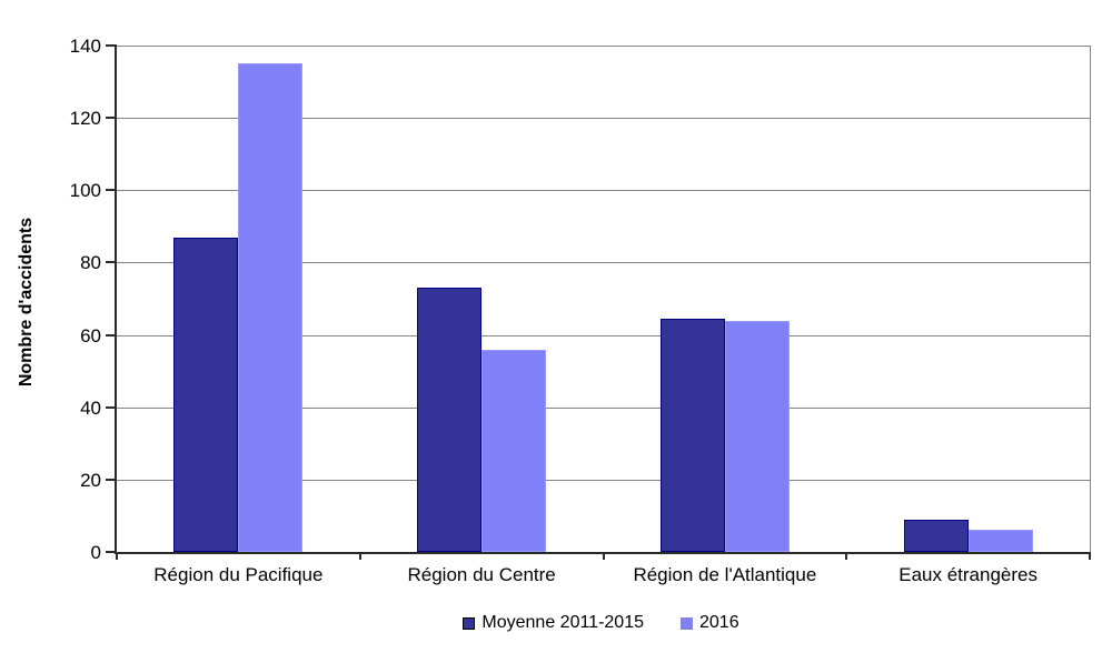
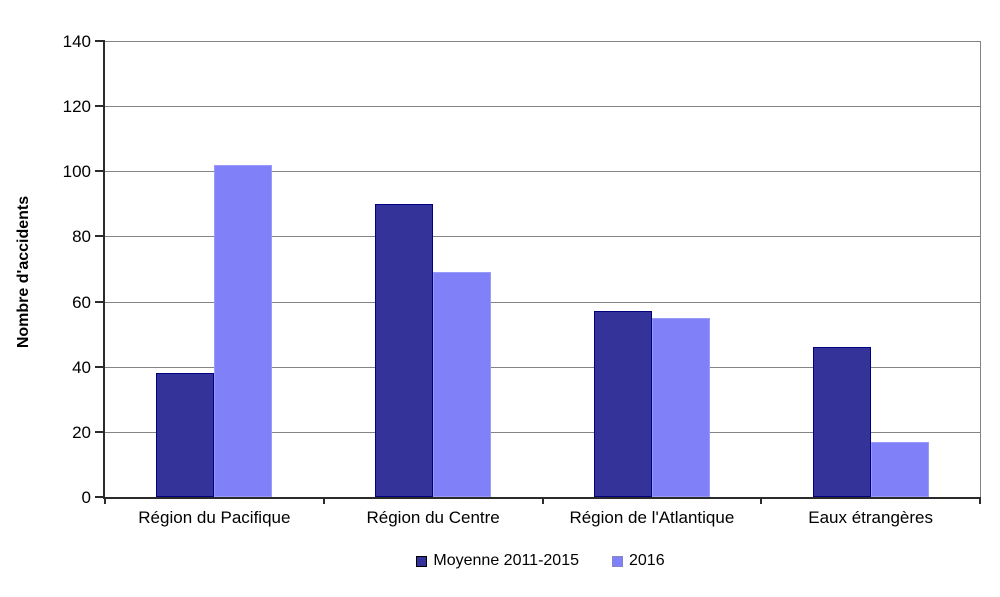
Moyenne 2011-2015/Région du Pacifique: 87 -> 38
2016/Région du Pacifique: 135 -> 102
Moyenne 2011-2015/Région du Centre: 73 -> 90
2016/Région du Centre: 56 -> 69
Moyenne 2011-2015/Région de l'Atlantique: 64 -> 57
2016/Région de l'Atlantique: 64 -> 55
Moyenne 2011-2015/Eaux étrangères: 9 -> 46
2016/Eaux étrangères: 6 -> 17
